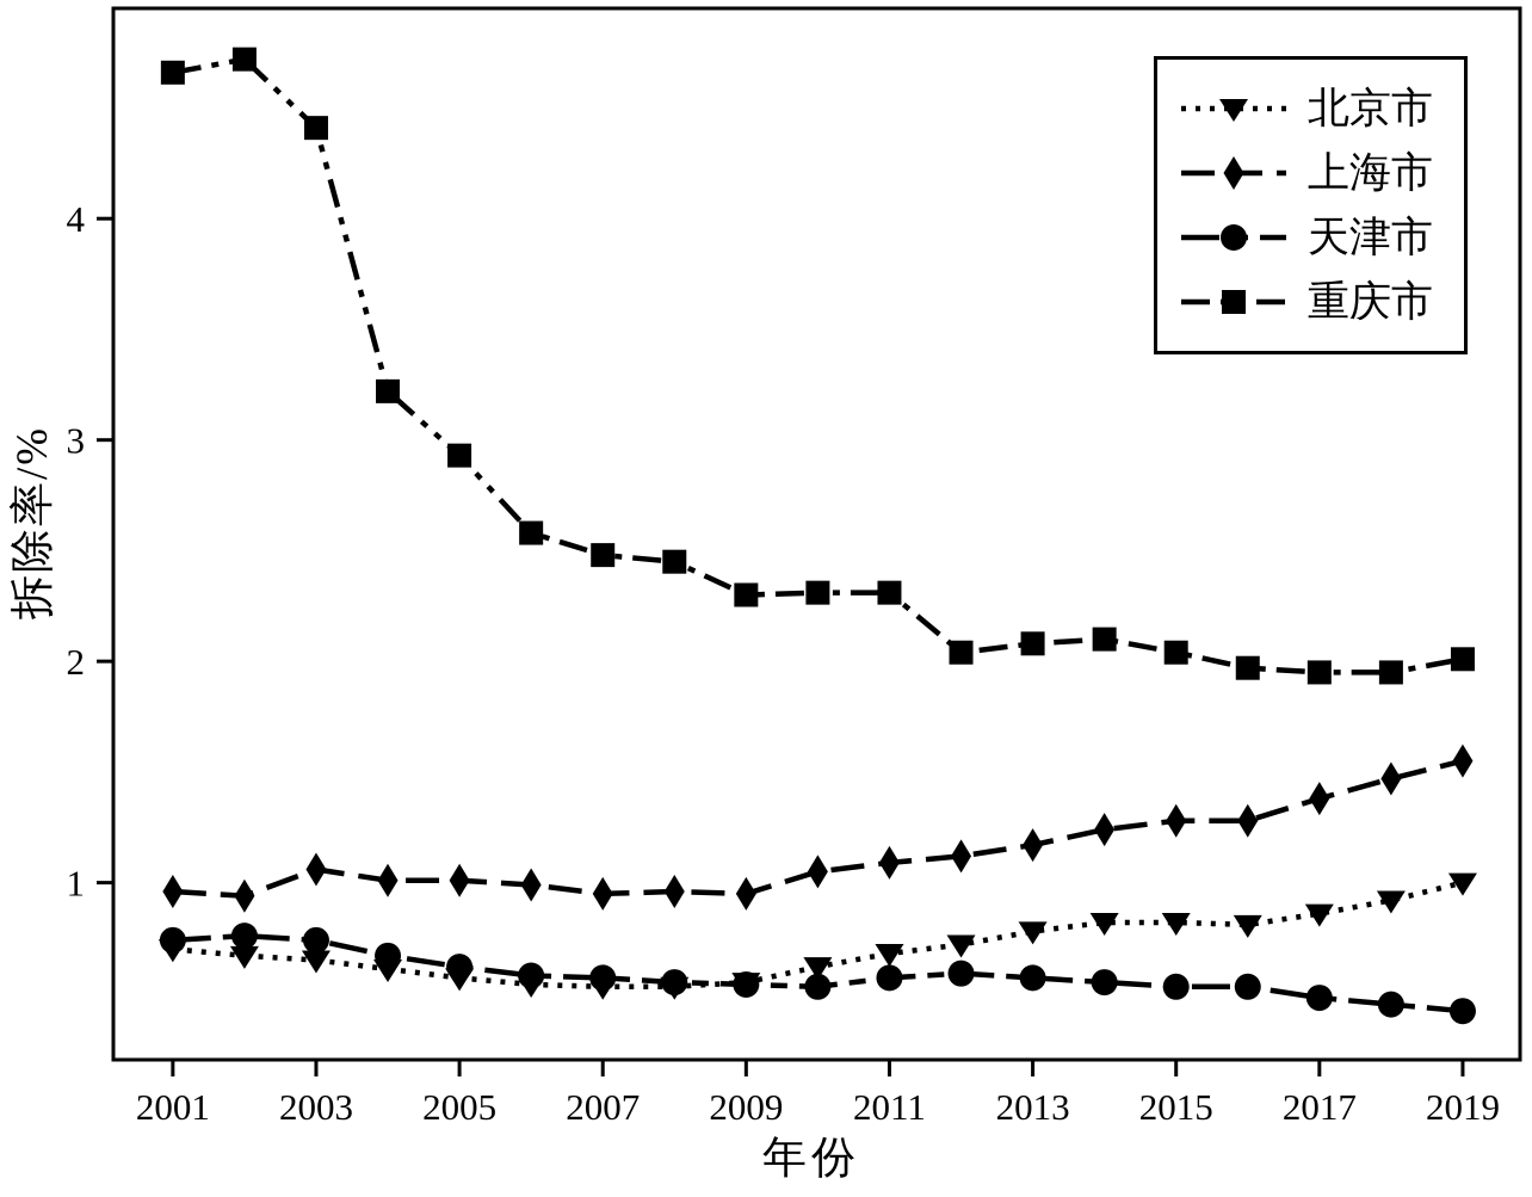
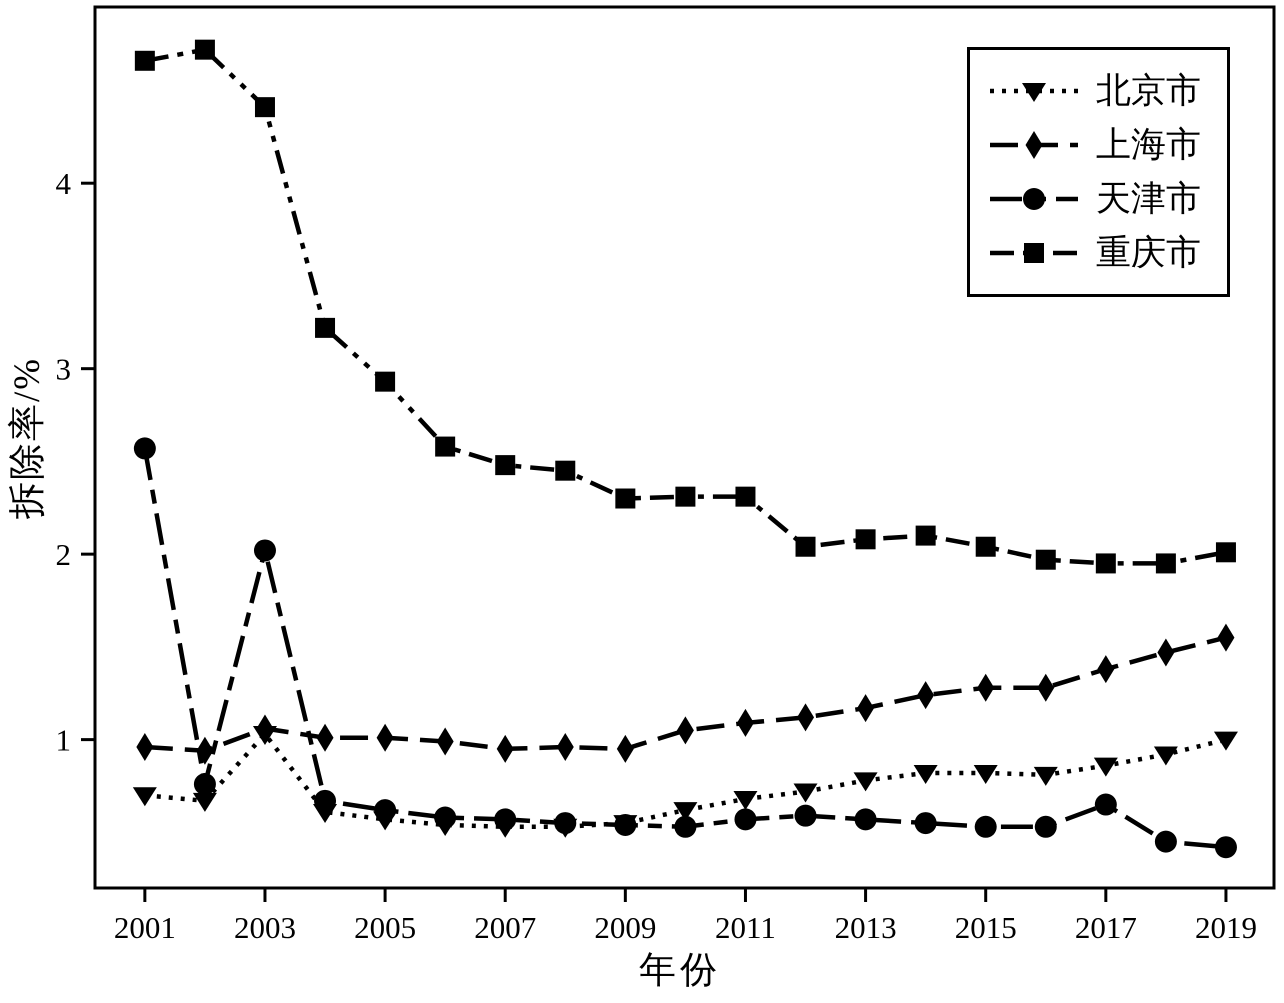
天津市/2001: 0.74 -> 2.57
北京市/2003: 0.65 -> 1.03
天津市/2003: 0.74 -> 2.02
天津市/2017: 0.48 -> 0.65
